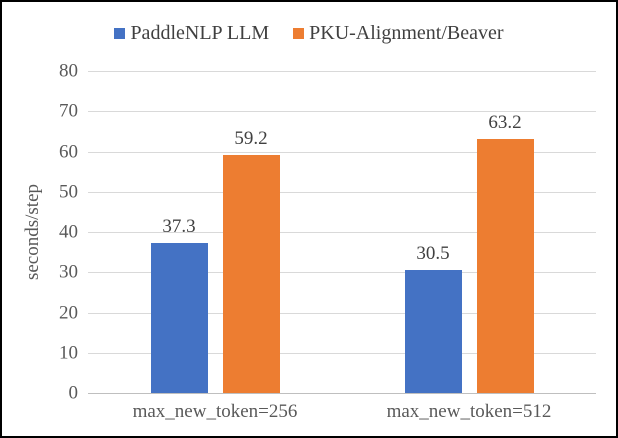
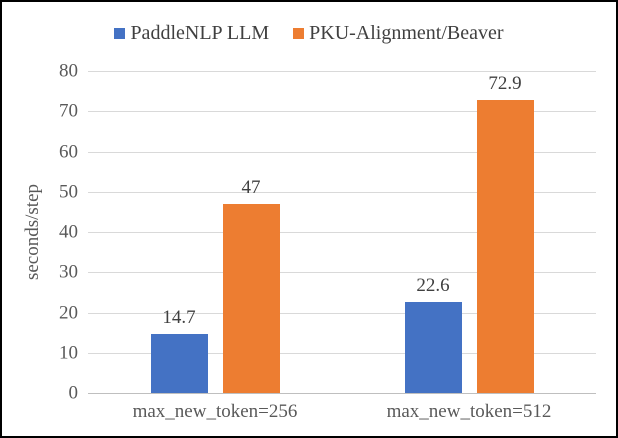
PaddleNLP LLM/max_new_token=256: 37.3 -> 14.7
PKU-Alignment/Beaver/max_new_token=256: 59.2 -> 47
PaddleNLP LLM/max_new_token=512: 30.5 -> 22.6
PKU-Alignment/Beaver/max_new_token=512: 63.2 -> 72.9
